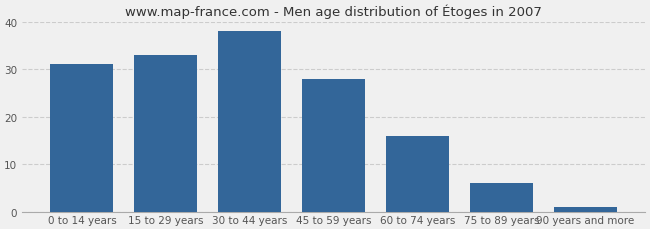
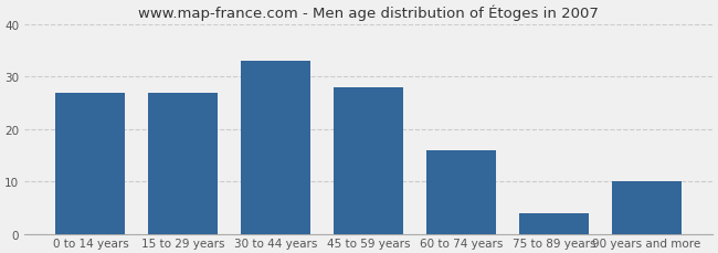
0 to 14 years: 31 -> 27
15 to 29 years: 33 -> 27
30 to 44 years: 38 -> 33
75 to 89 years: 6 -> 4
90 years and more: 1 -> 10
